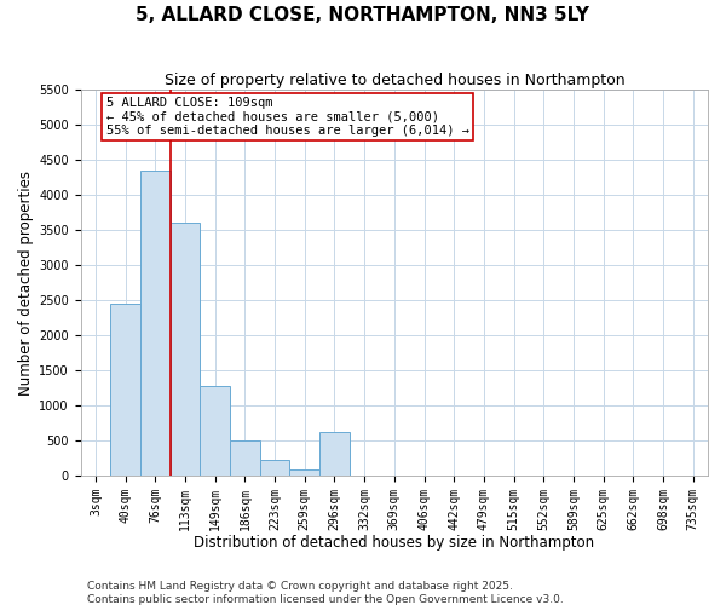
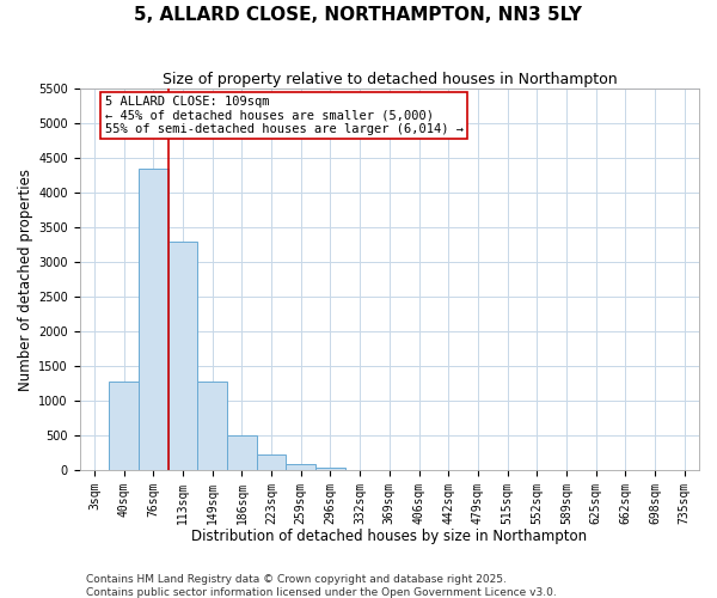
40sqm: 2440 -> 1270
113sqm: 3600 -> 3300
296sqm: 620 -> 30
